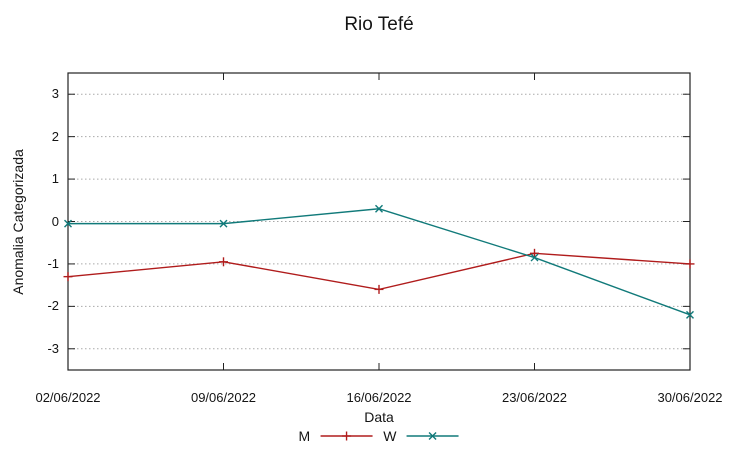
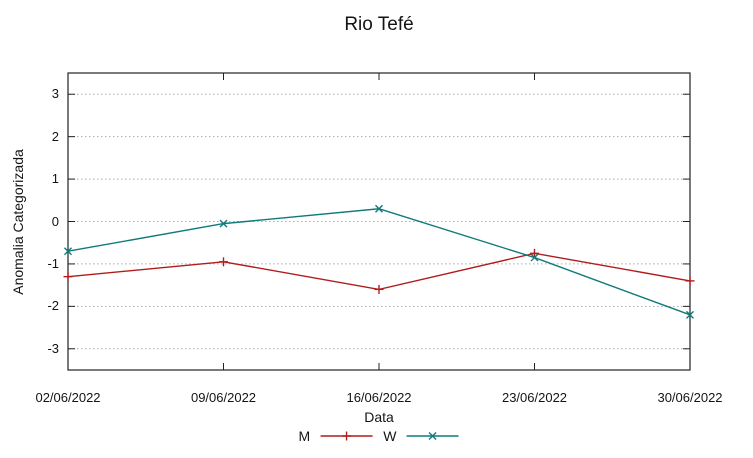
W/02/06/2022: -0.1 -> -0.7
M/30/06/2022: -1.0 -> -1.4
